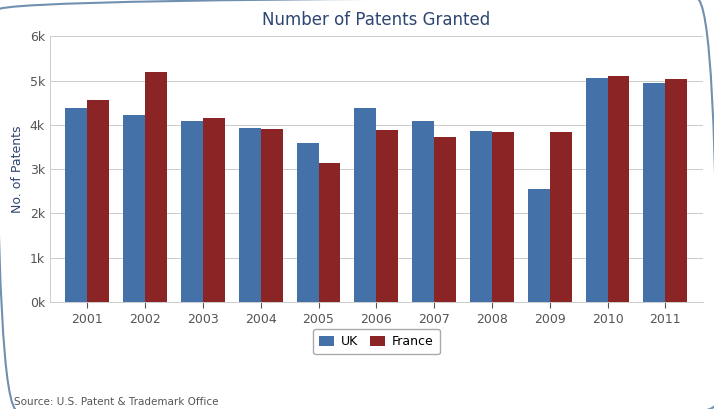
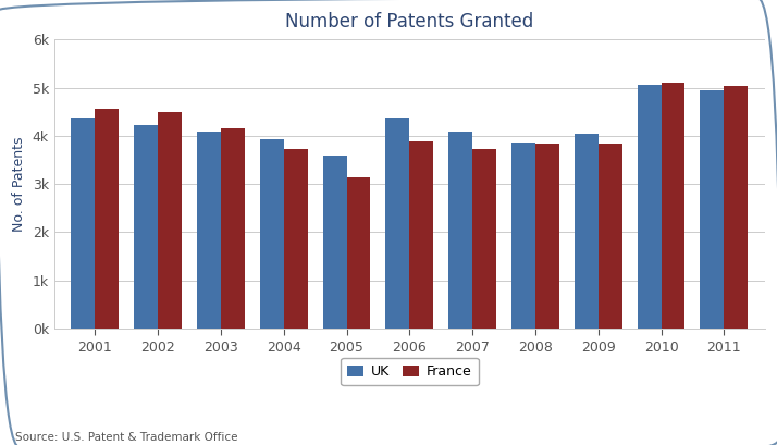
France/2002: 5.20k -> 4.49k
France/2004: 3.90k -> 3.72k
UK/2009: 2.55k -> 4.05k
